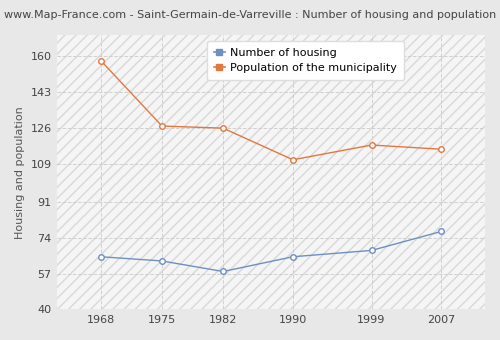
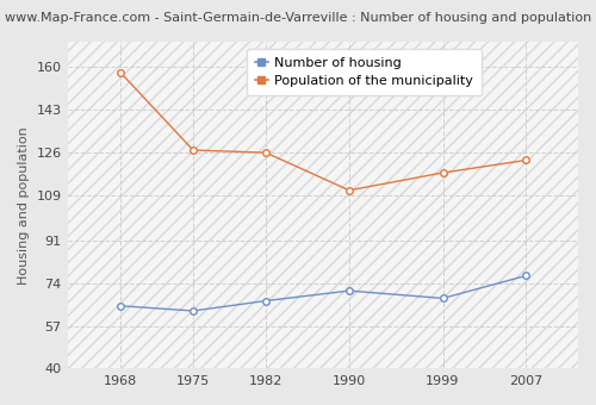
Number of housing/1982: 58 -> 67
Number of housing/1990: 65 -> 71
Population of the municipality/2007: 116 -> 123
